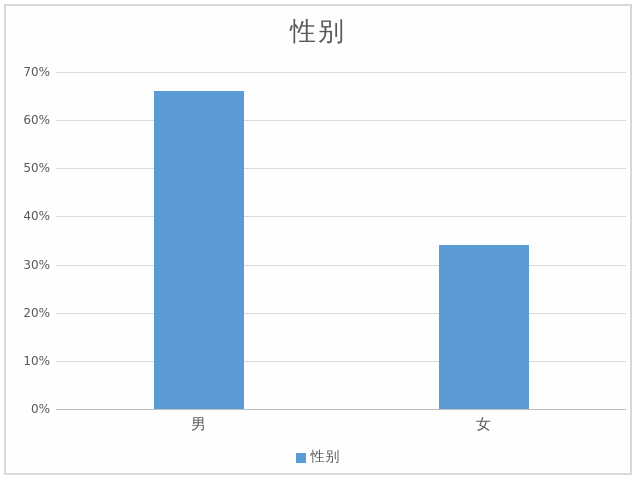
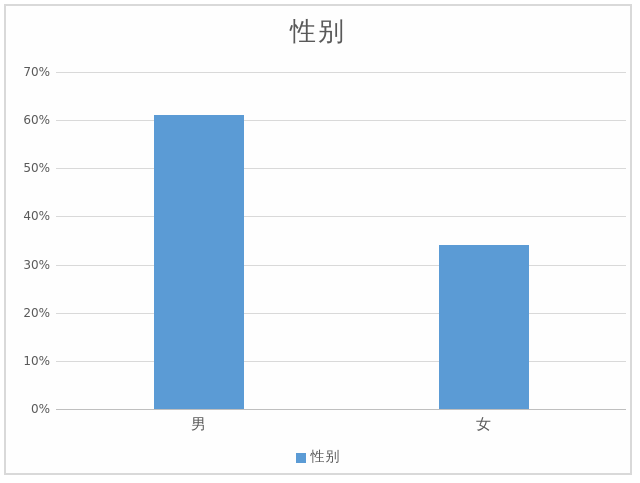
男: 66% -> 61%
